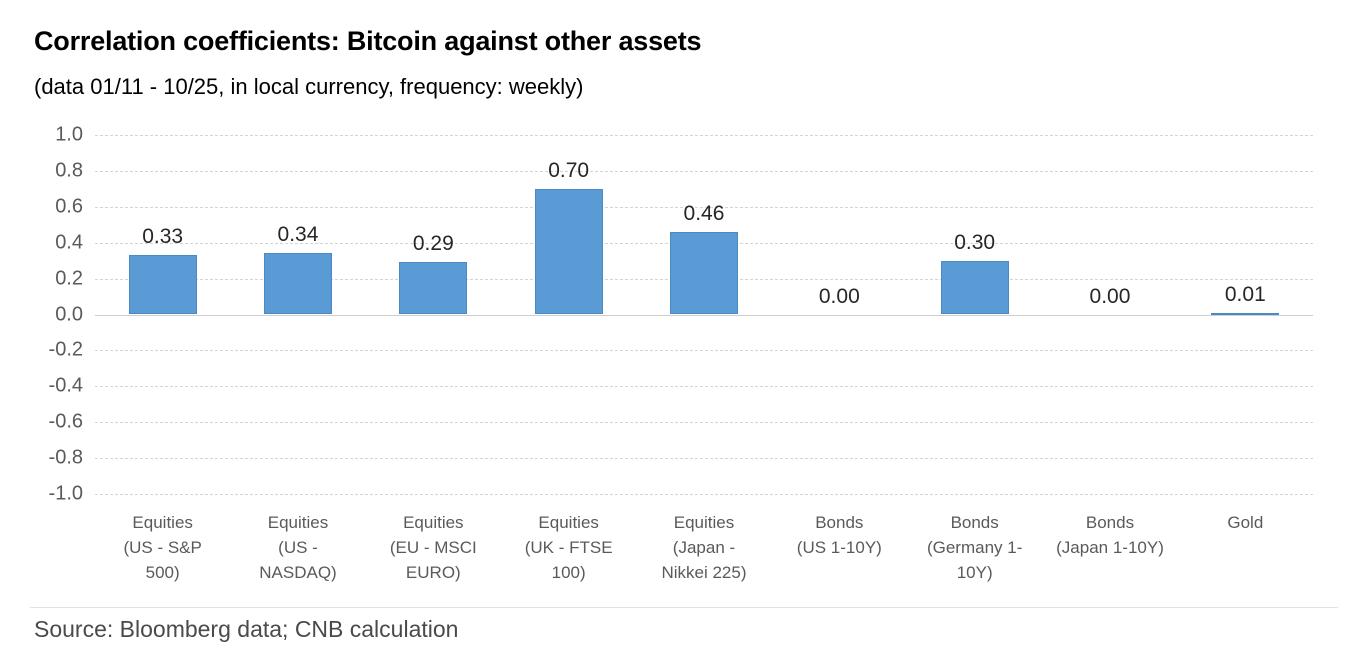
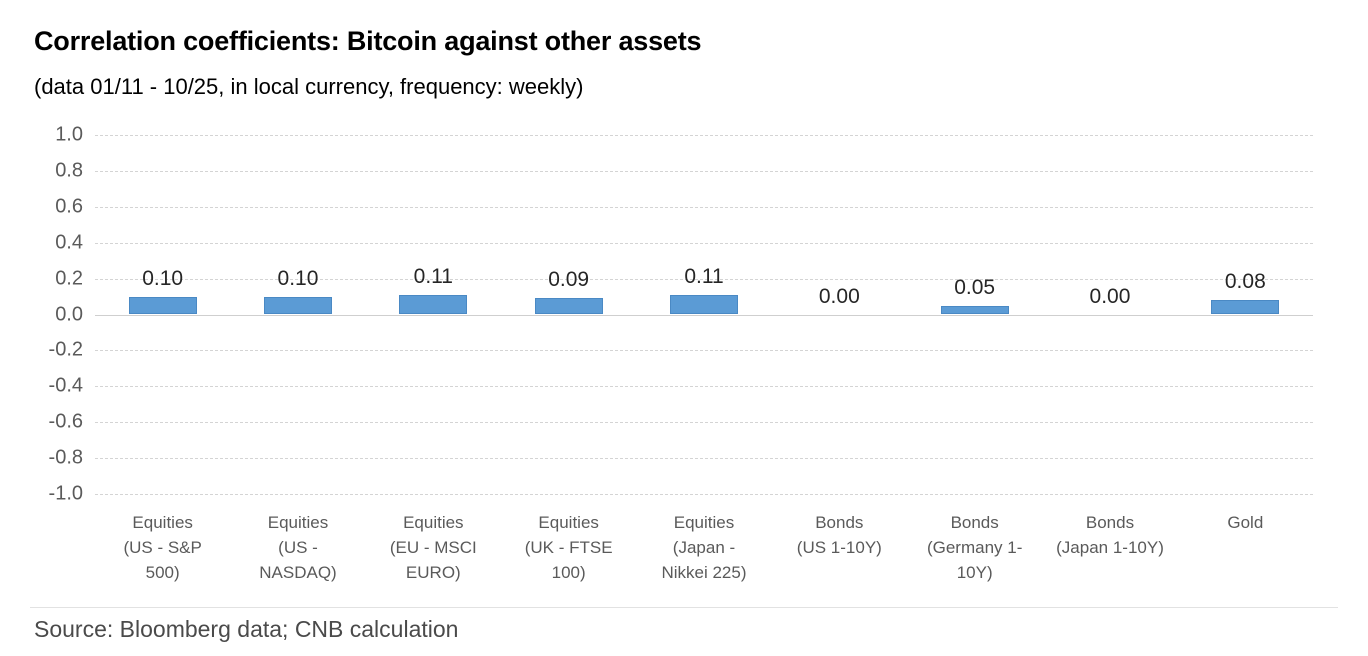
Equities (US - S&P 500): 0.33 -> 0.10
Equities (US - NASDAQ): 0.34 -> 0.10
Equities (EU - MSCI EURO): 0.29 -> 0.11
Equities (UK - FTSE 100): 0.70 -> 0.09
Equities (Japan - Nikkei 225): 0.46 -> 0.11
Bonds (Germany 1- 10Y): 0.30 -> 0.05
Gold: 0.01 -> 0.08
